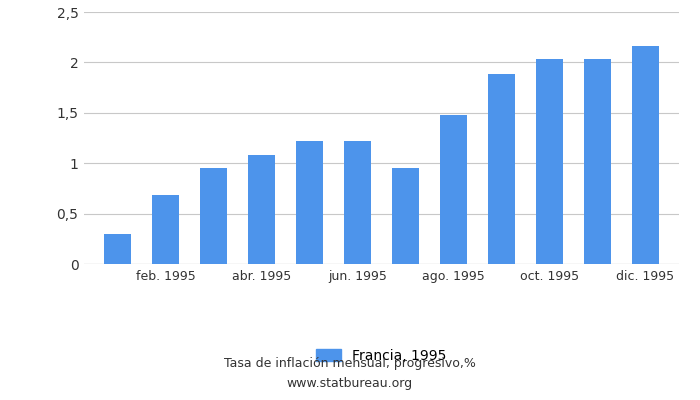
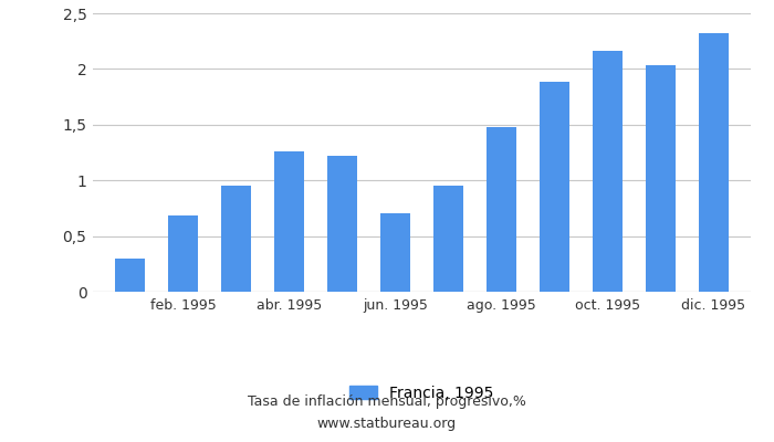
abr. 1995: 1,08 -> 1,26
jun. 1995: 1,22 -> 0,70
oct. 1995: 2,03 -> 2,16
dic. 1995: 2,16 -> 2,32
